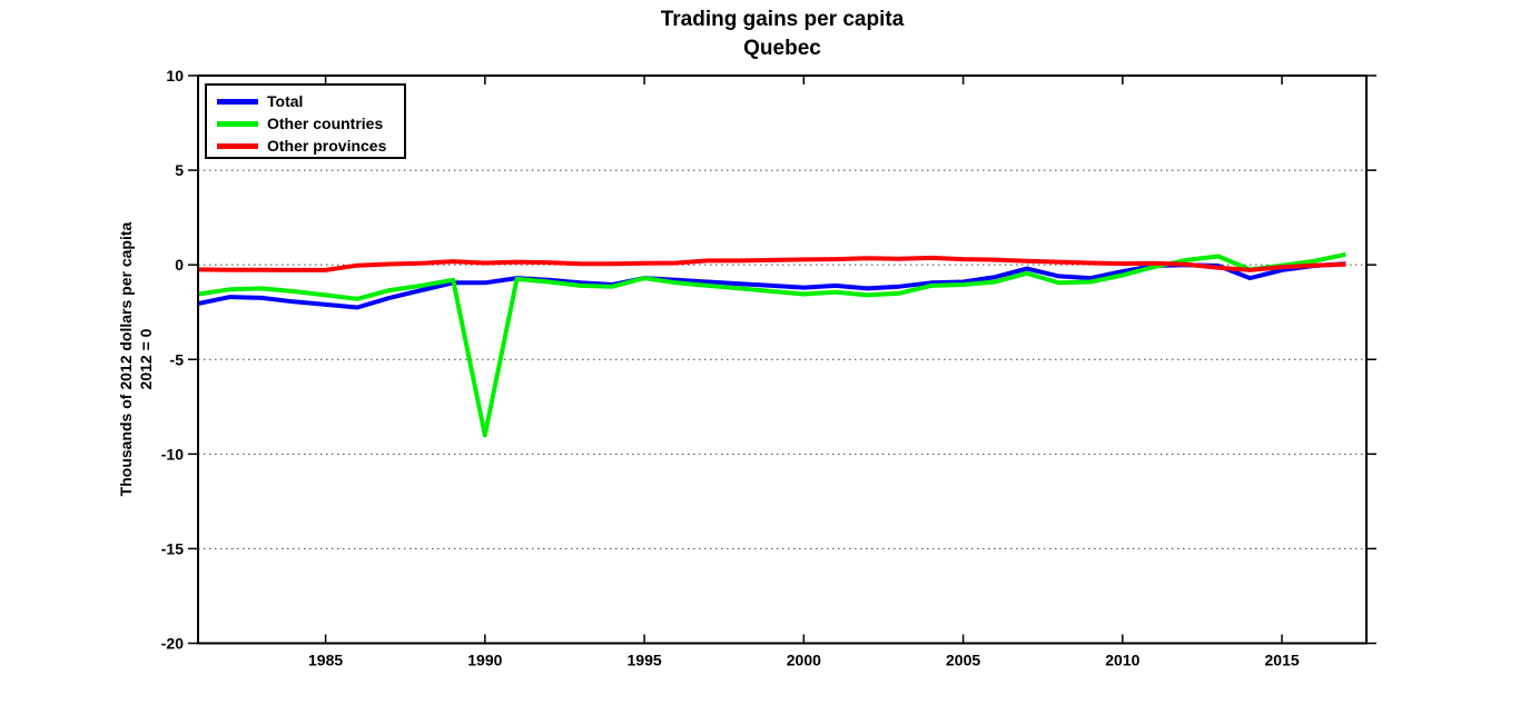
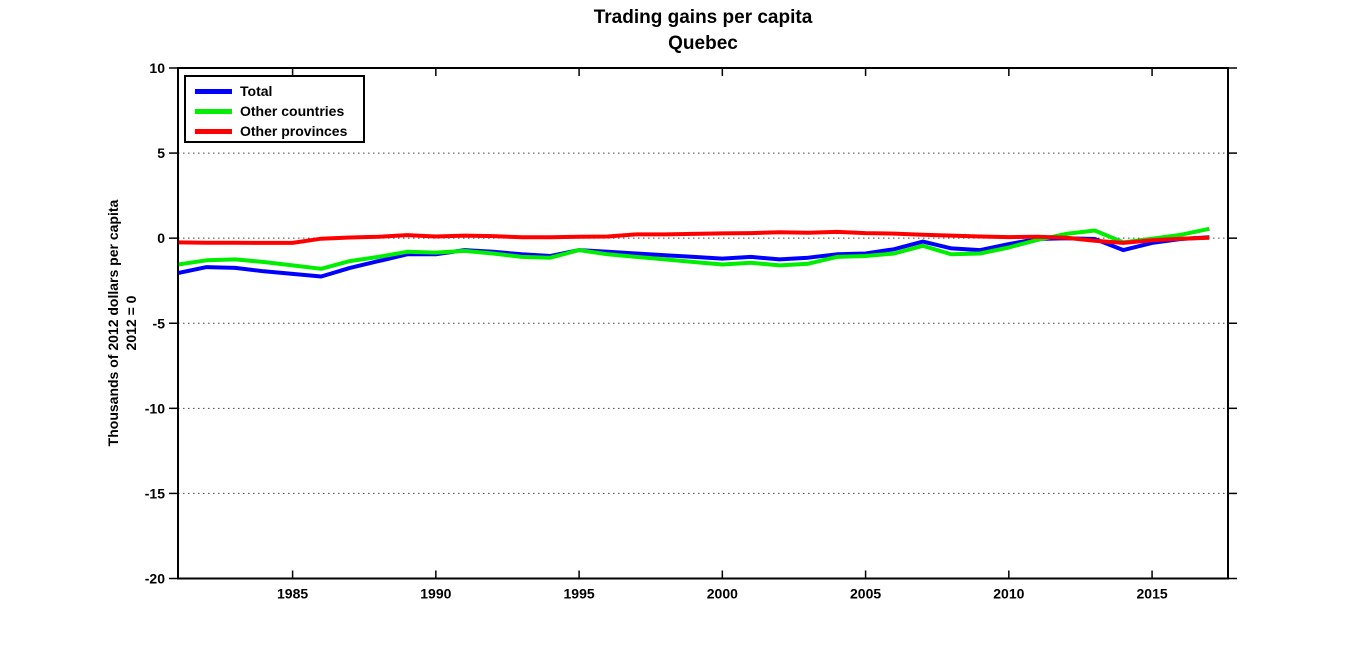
Other countries/1990: -9.0 -> -0.8
